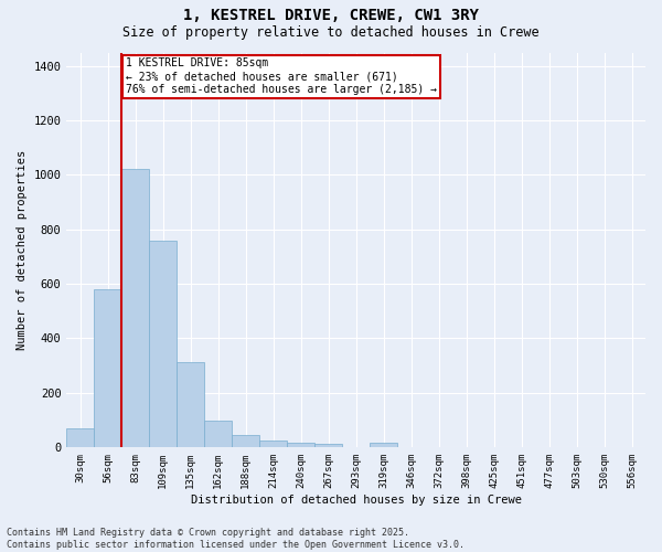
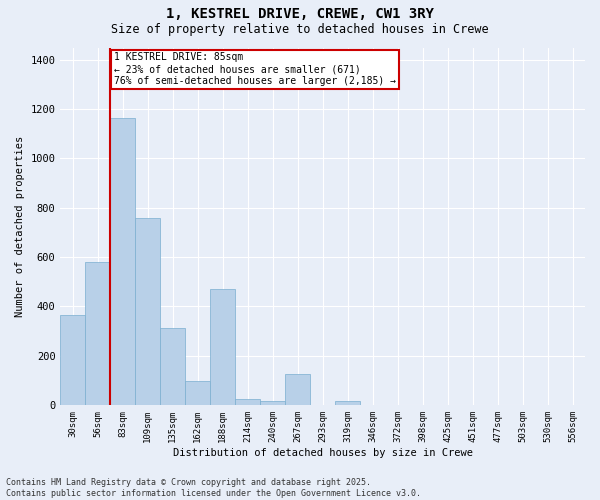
30sqm: 70 -> 365
83sqm: 1020 -> 1165
188sqm: 42 -> 470
267sqm: 12 -> 125
